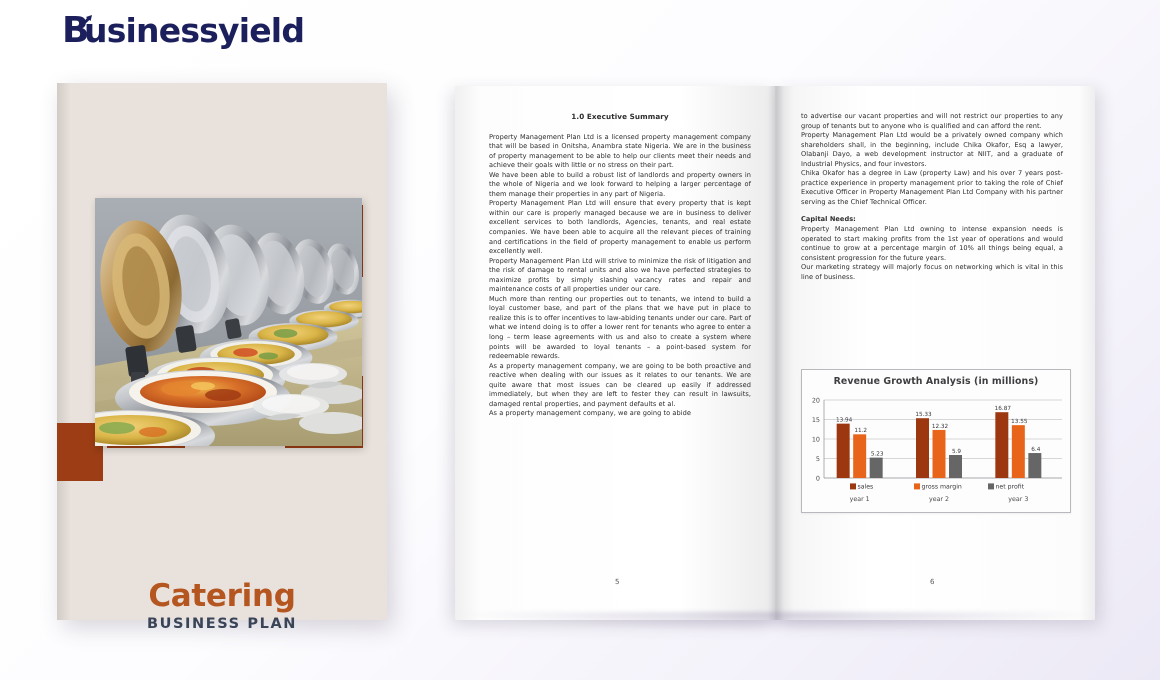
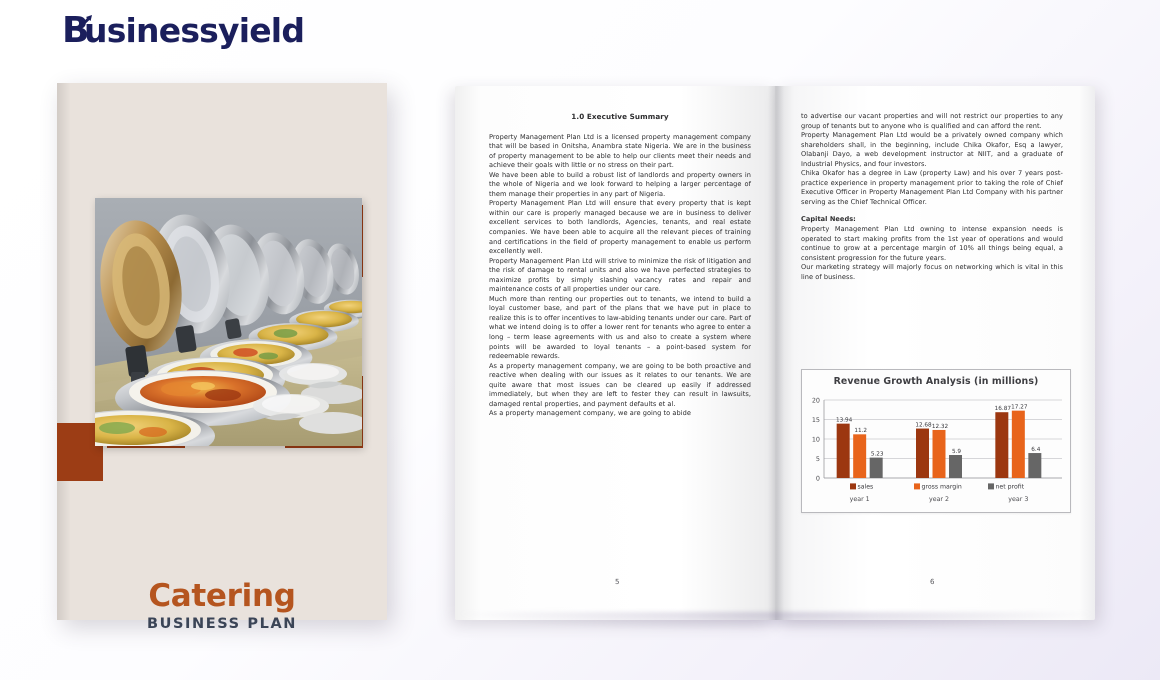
sales/year 2: 15.33 -> 12.68
gross margin/year 3: 13.55 -> 17.27
